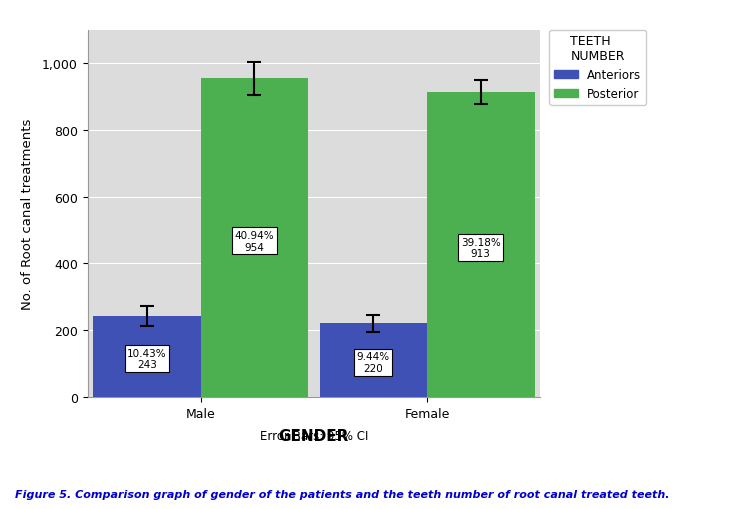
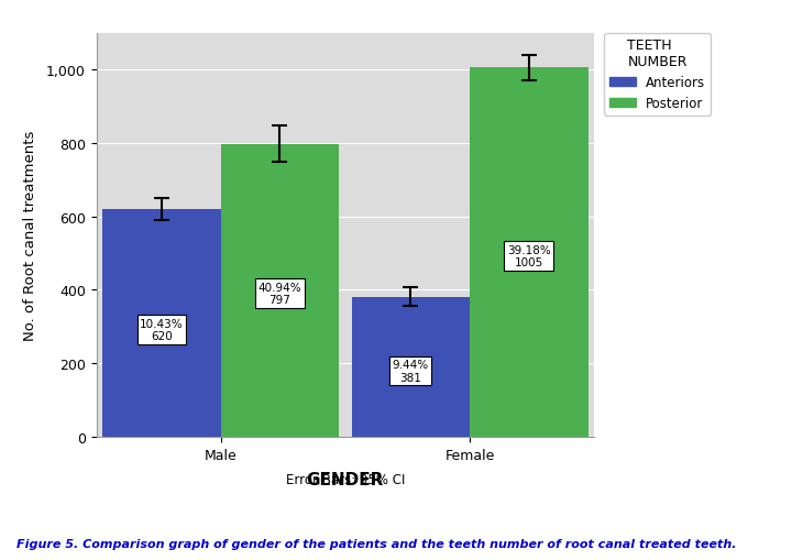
Anteriors/Male: 243 -> 620
Posterior/Male: 954 -> 797
Anteriors/Female: 220 -> 381
Posterior/Female: 913 -> 1005
